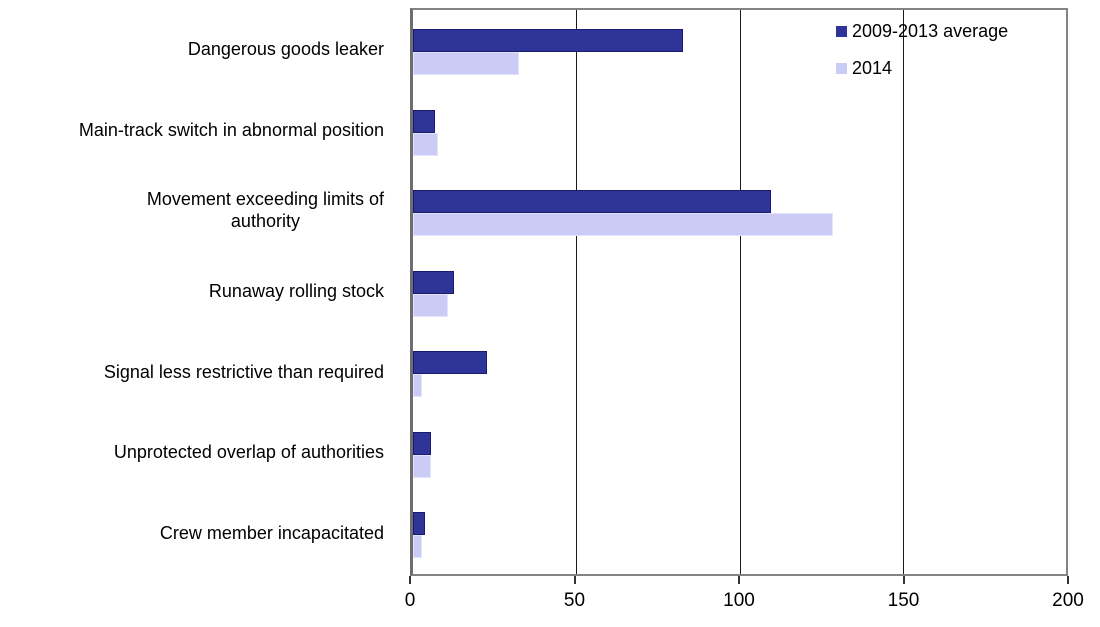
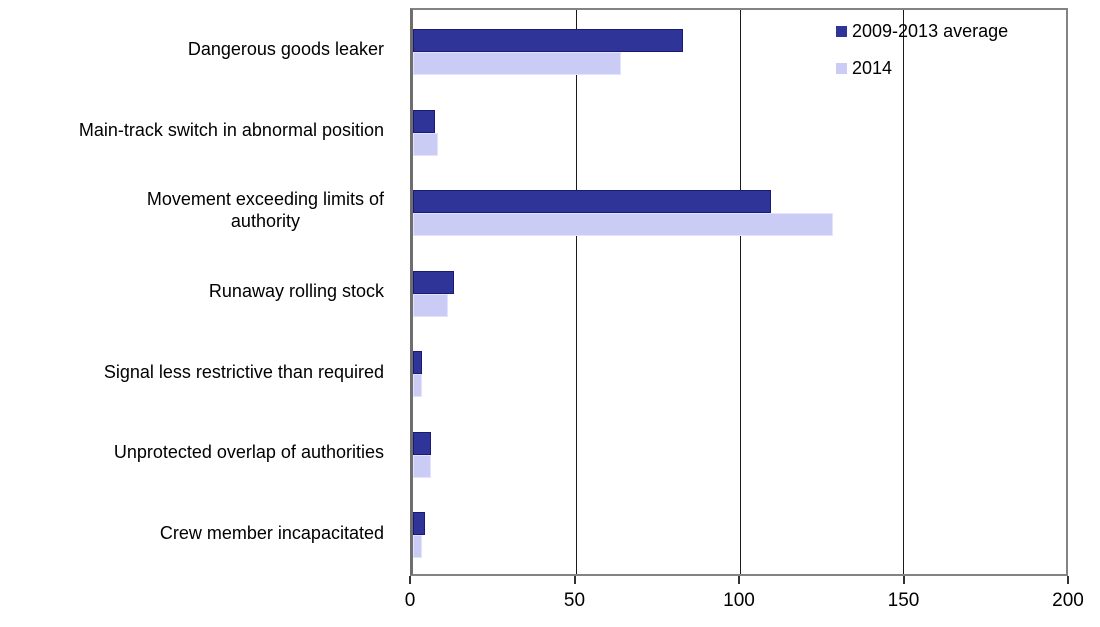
2014/Dangerous goods leaker: 32 -> 63
2009-2013 average/Signal less restrictive than required: 22 -> 2
